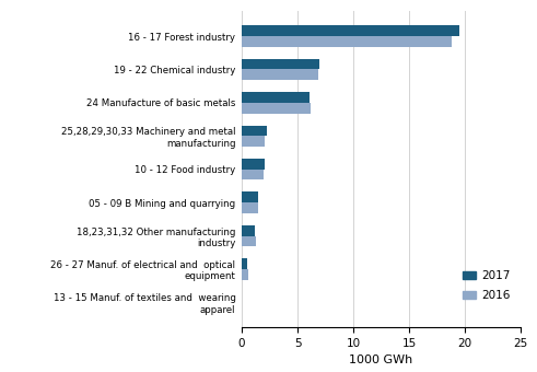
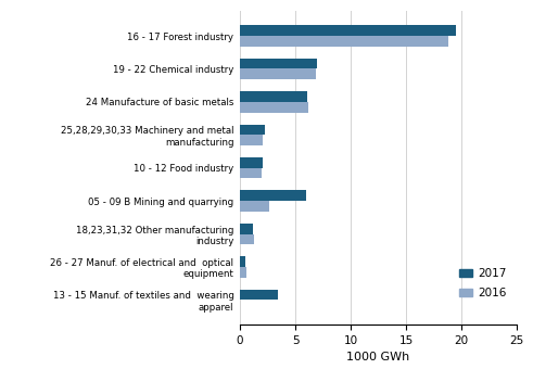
2017/05 - 09 B Mining and quarrying: 1.5 -> 6.0
2016/05 - 09 B Mining and quarrying: 1.5 -> 2.6
2017/13 - 15 Manuf. of textiles and wearing apparel: 0.1 -> 3.4
